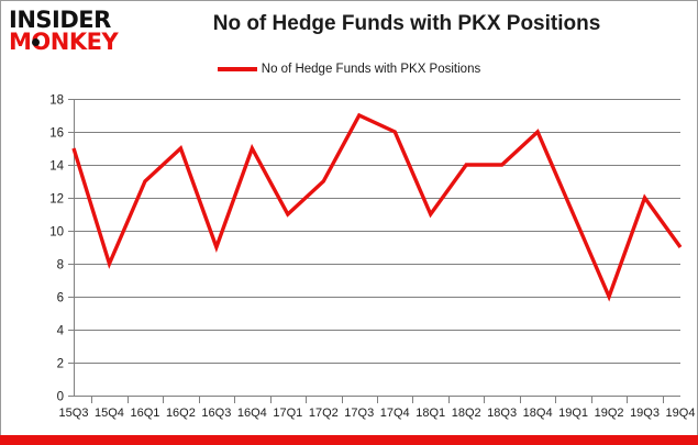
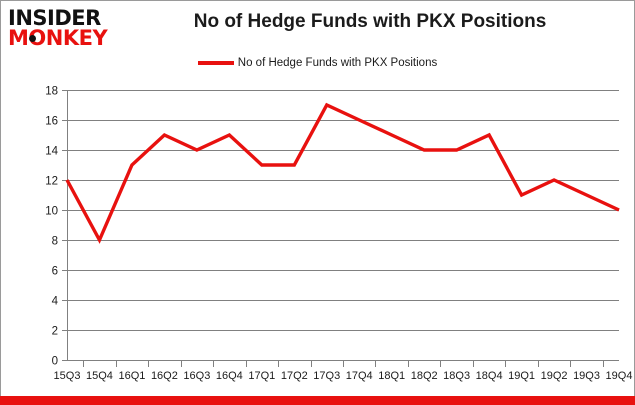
15Q3: 15 -> 12
16Q3: 9 -> 14
17Q1: 11 -> 13
18Q1: 11 -> 15
18Q4: 16 -> 15
19Q2: 6 -> 12
19Q3: 12 -> 11
19Q4: 9 -> 10
